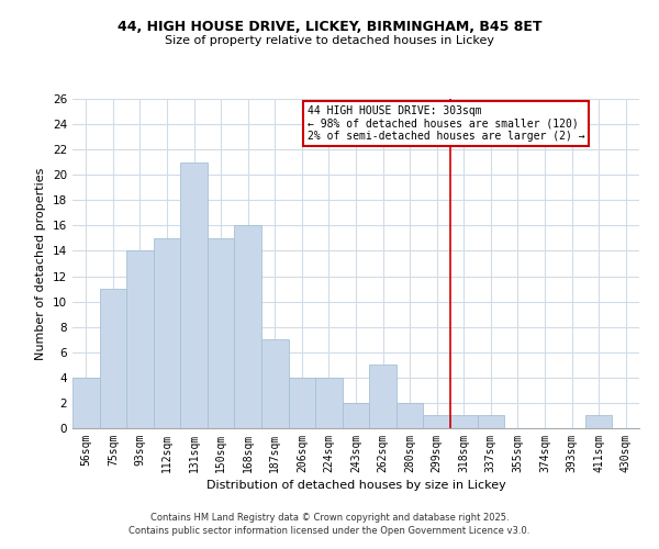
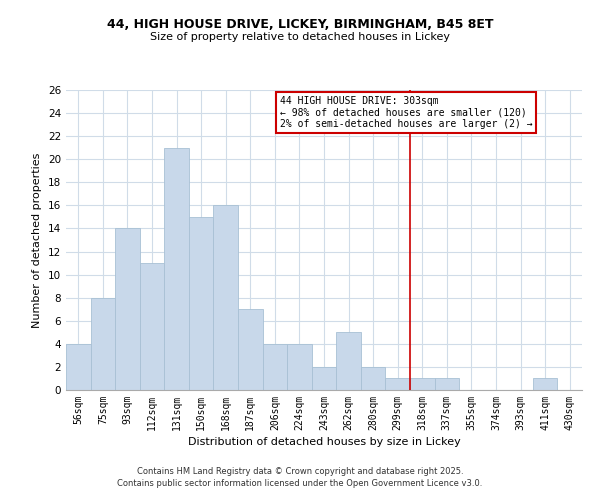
75sqm: 11 -> 8
112sqm: 15 -> 11
